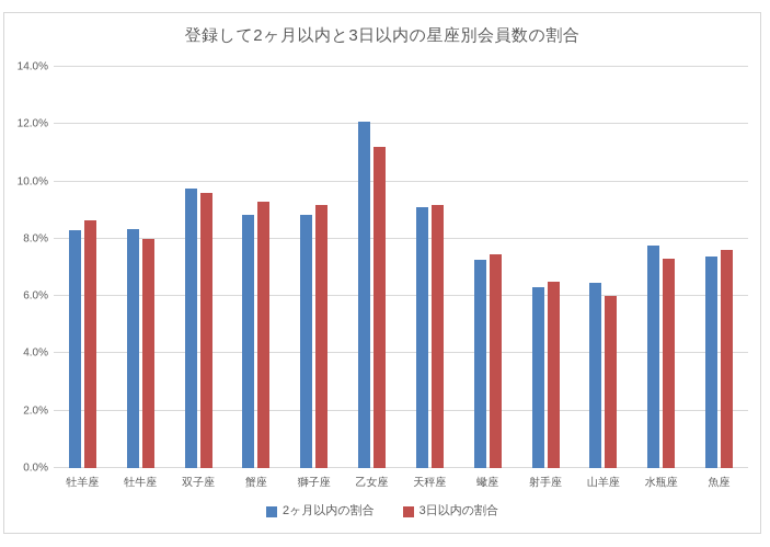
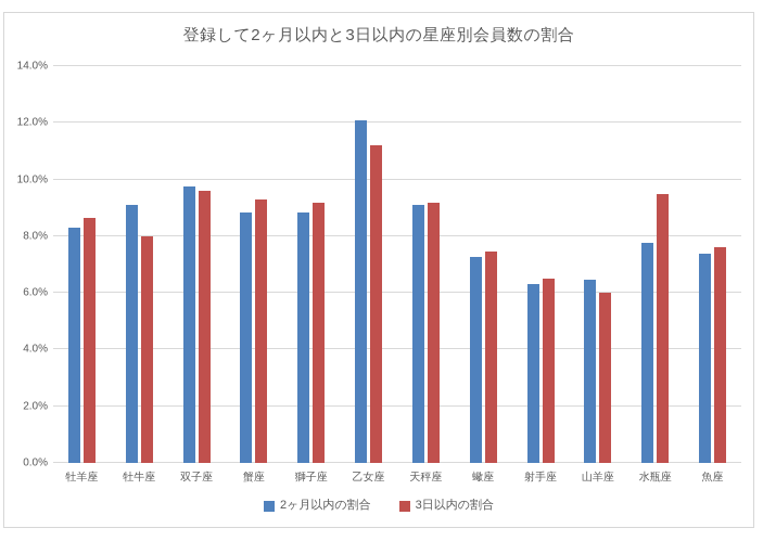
2ヶ月以内の割合/牡牛座: 8.3% -> 9.1%
3日以内の割合/水瓶座: 7.3% -> 9.5%
